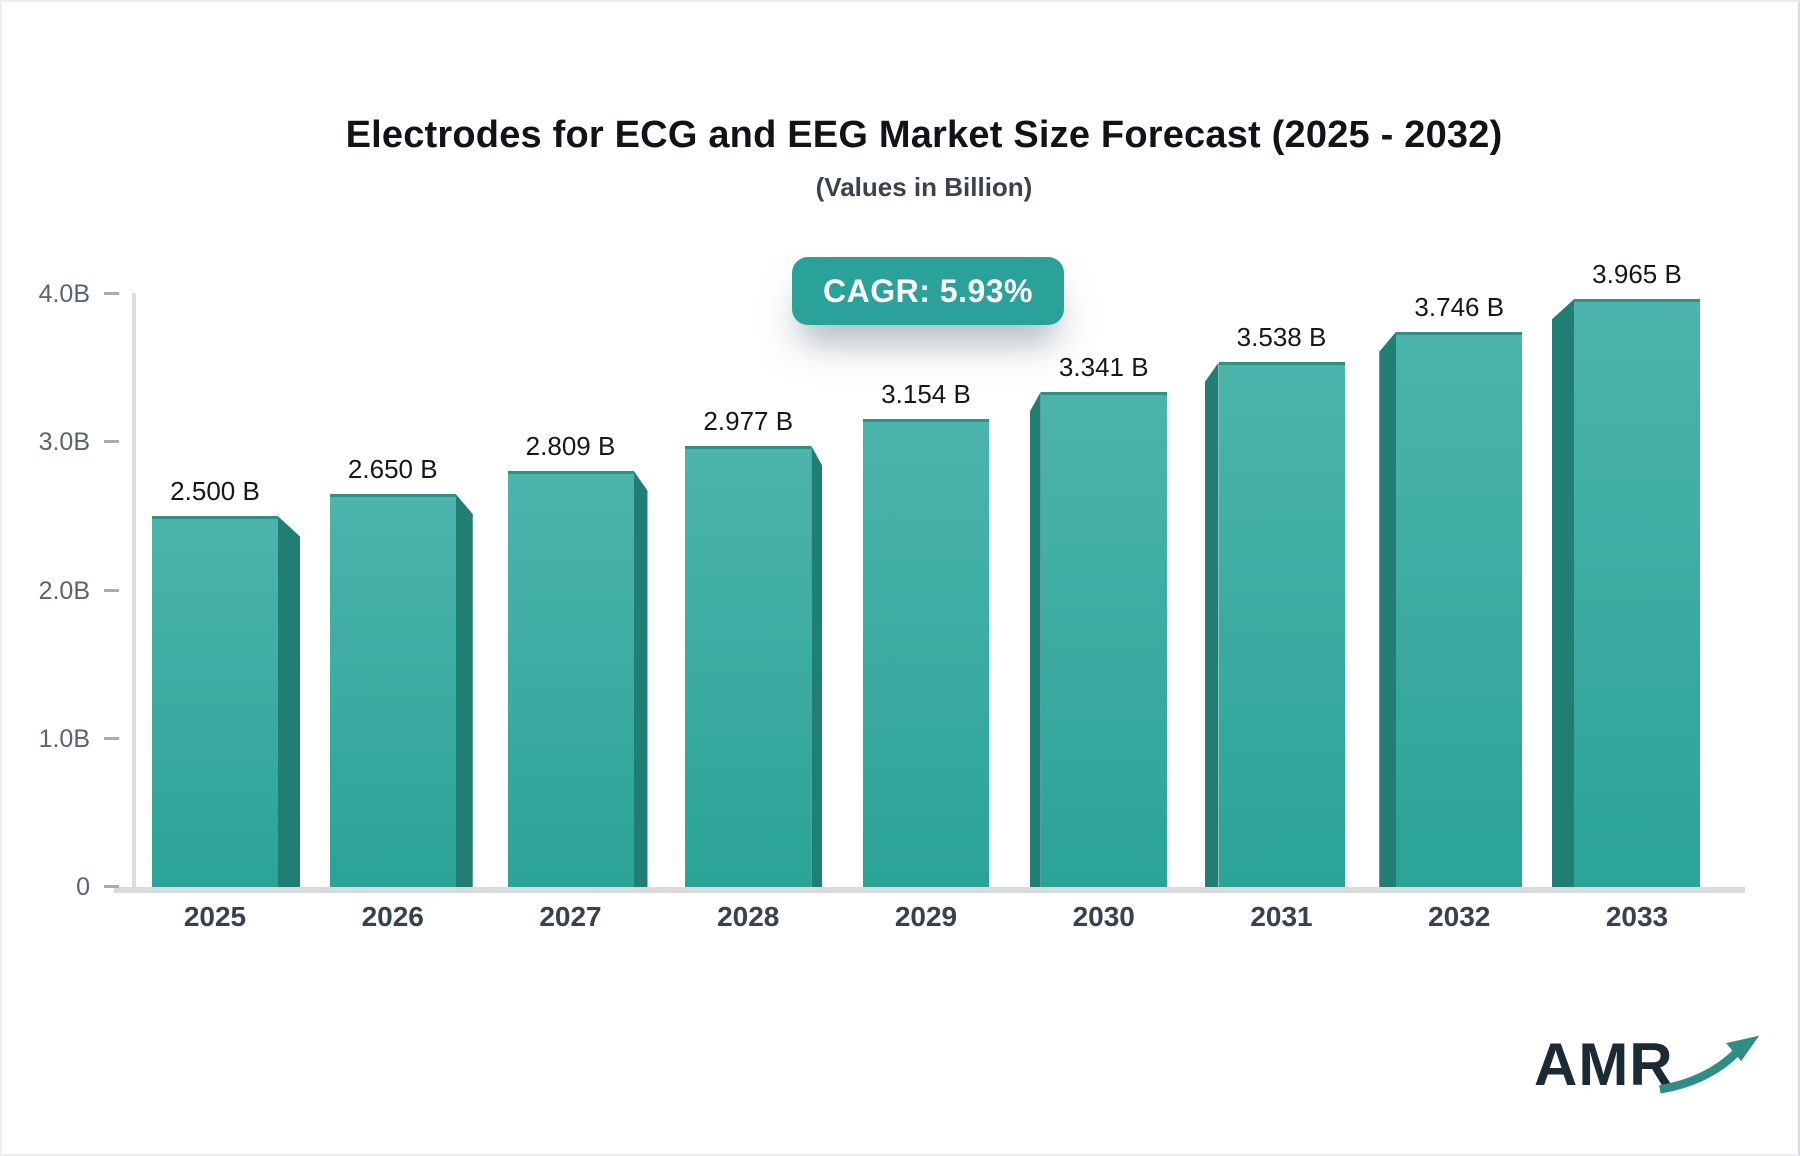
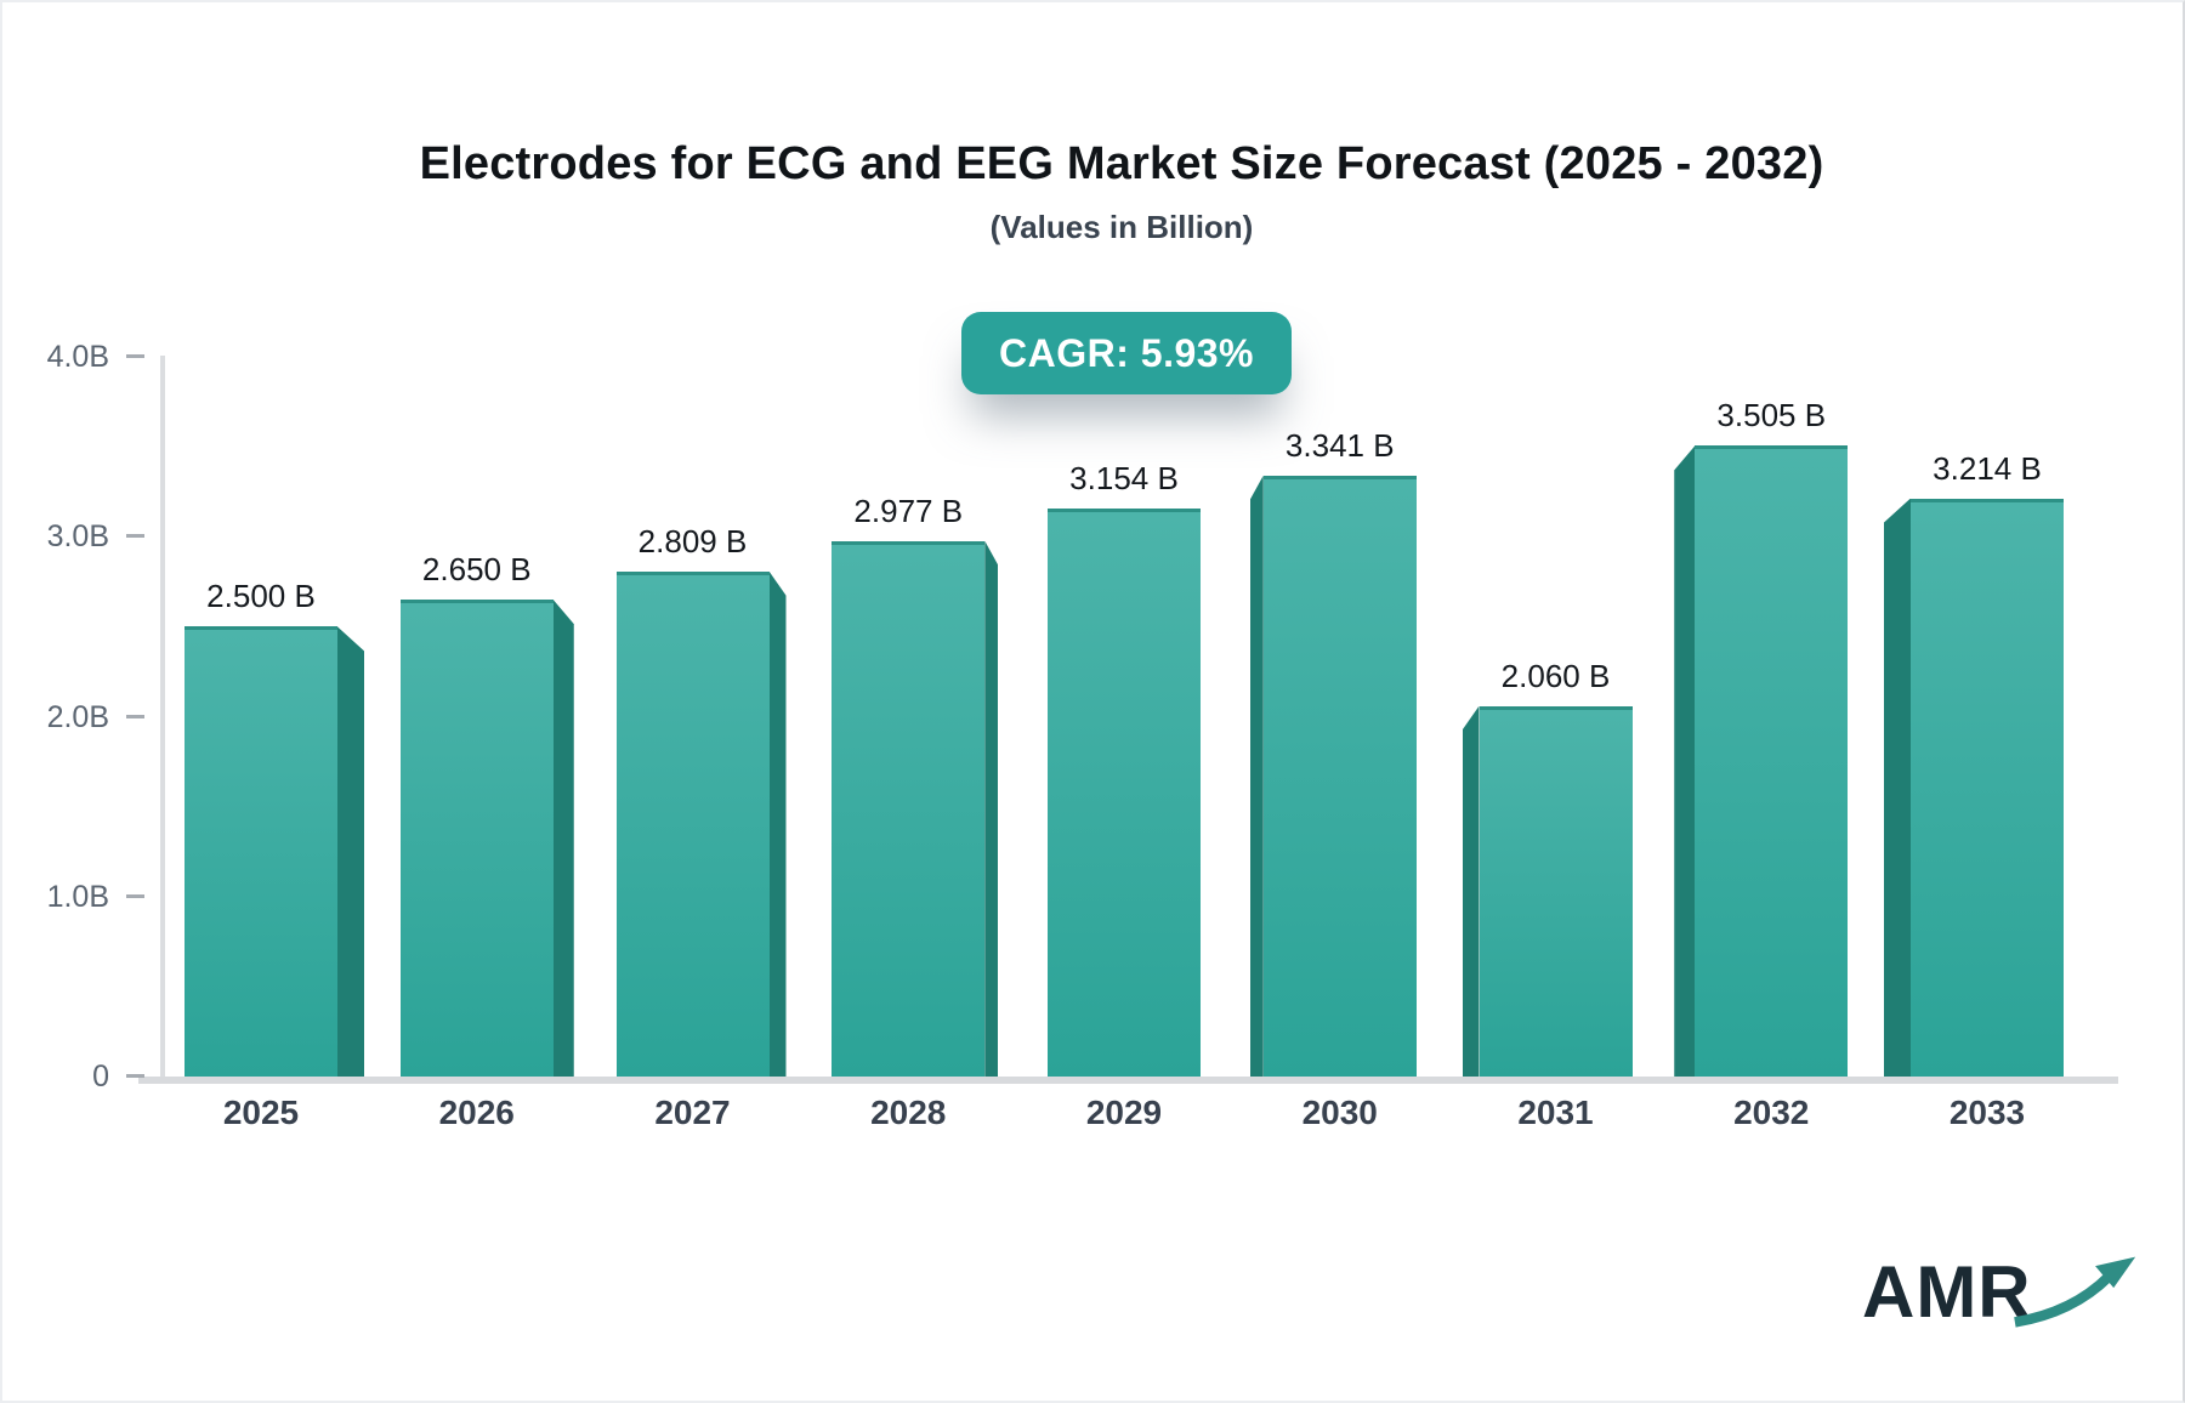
2031: 3.538 -> 2.060
2032: 3.746 -> 3.505
2033: 3.965 -> 3.214
